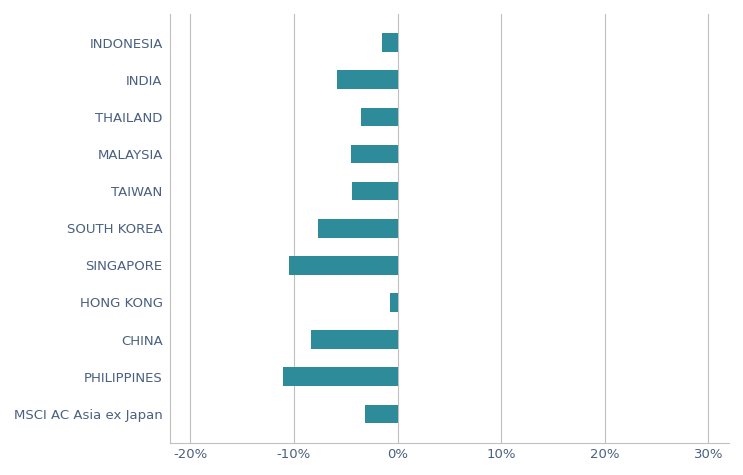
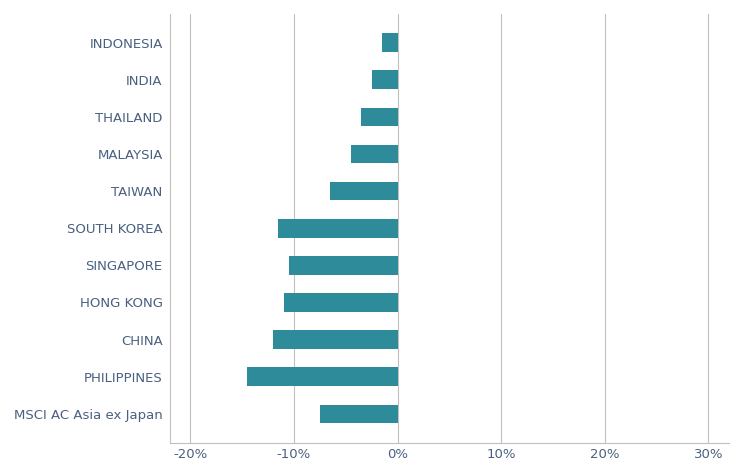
INDIA: -5.8% -> -2.5%
TAIWAN: -4.4% -> -6.5%
SOUTH KOREA: -7.7% -> -11.5%
HONG KONG: -0.7% -> -11.0%
CHINA: -8.4% -> -12.0%
PHILIPPINES: -11.1% -> -14.5%
MSCI AC Asia ex Japan: -3.1% -> -7.5%
